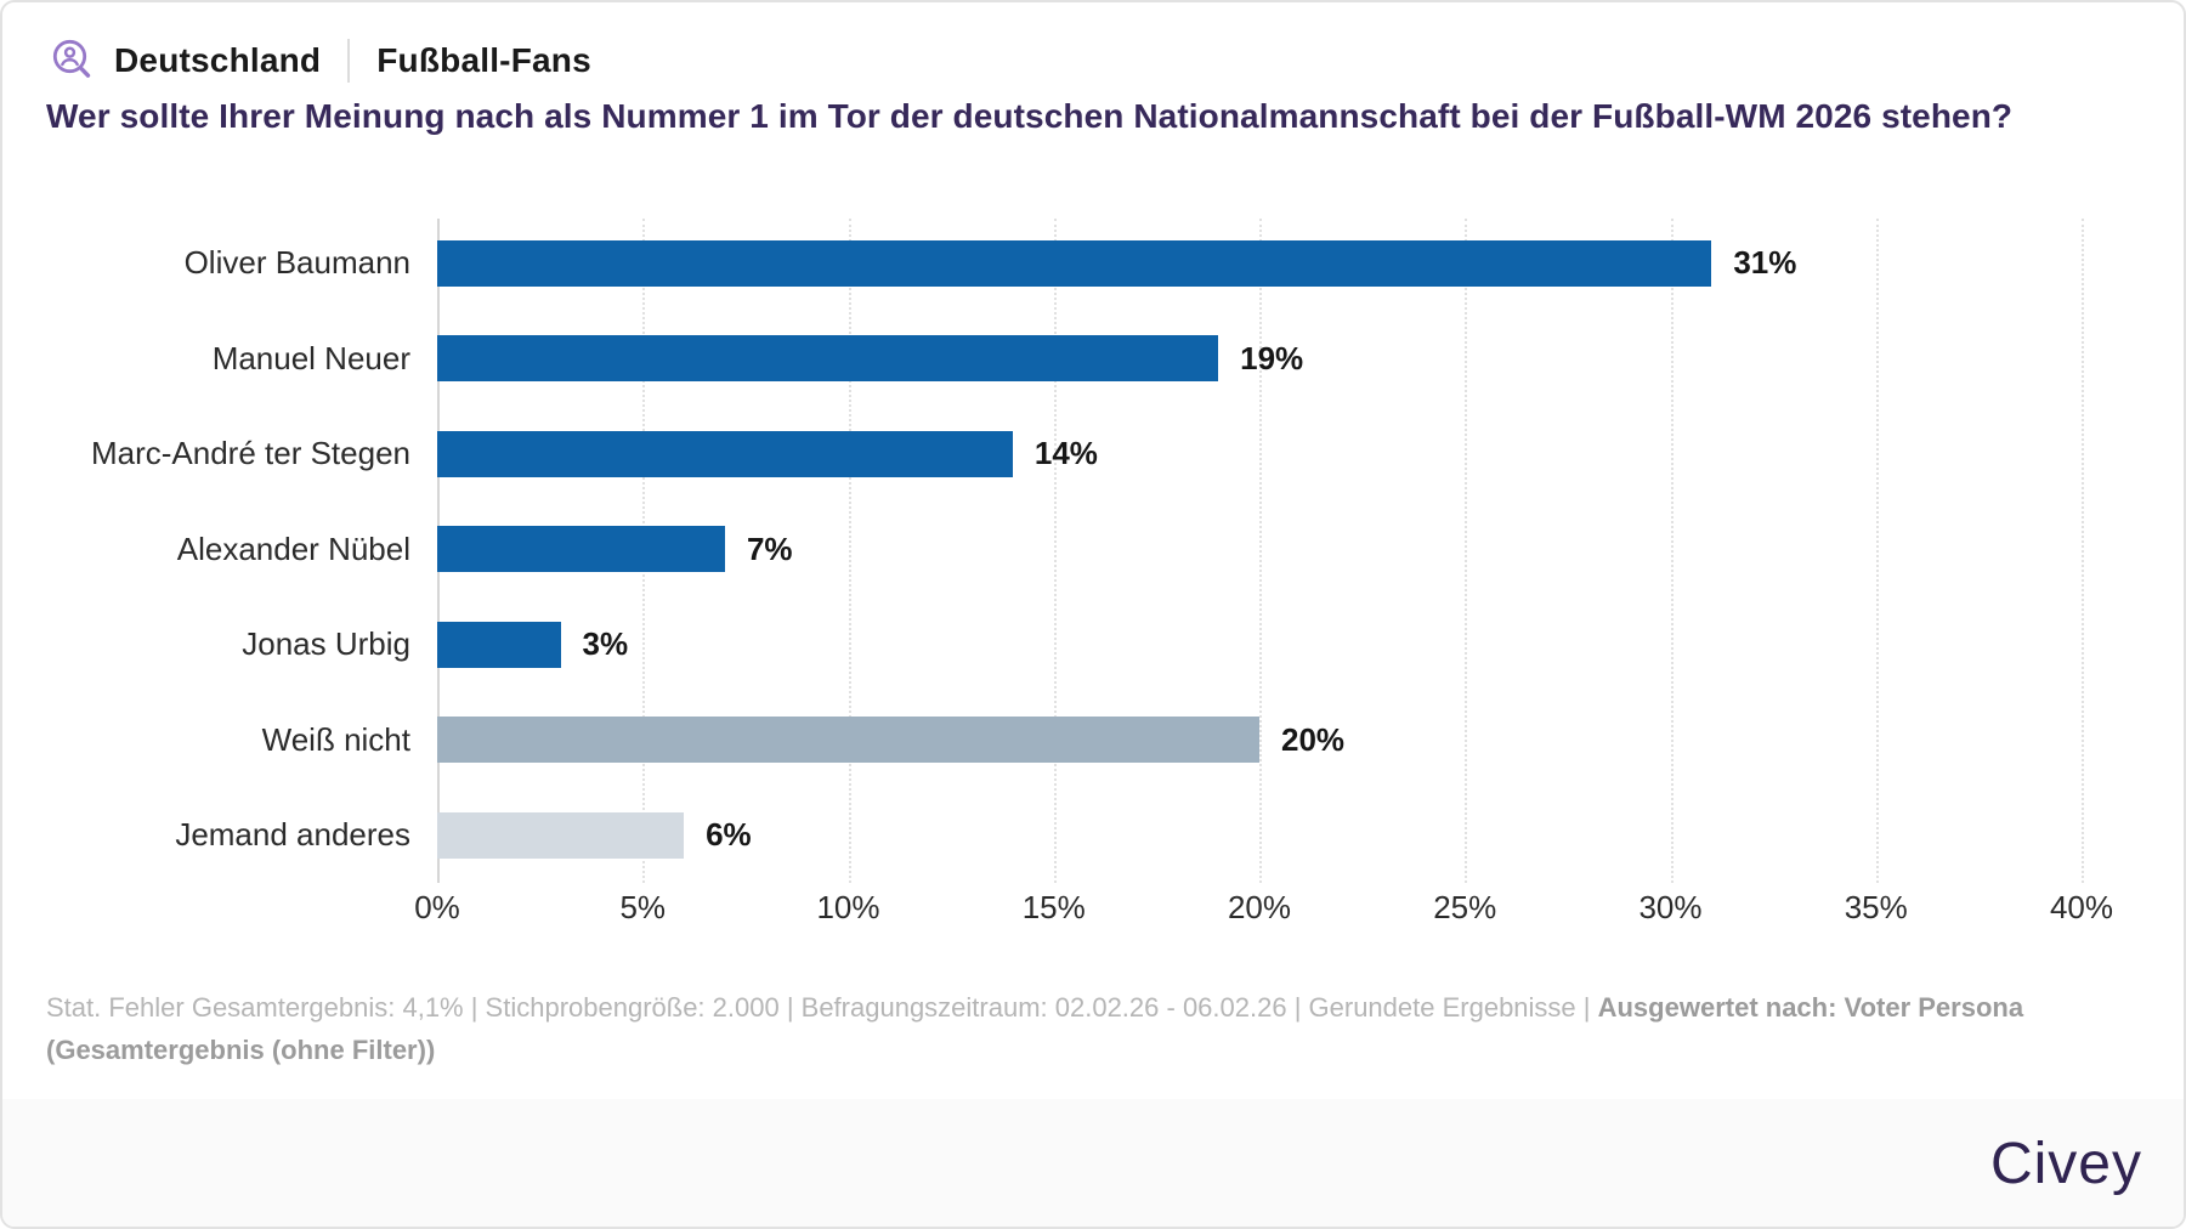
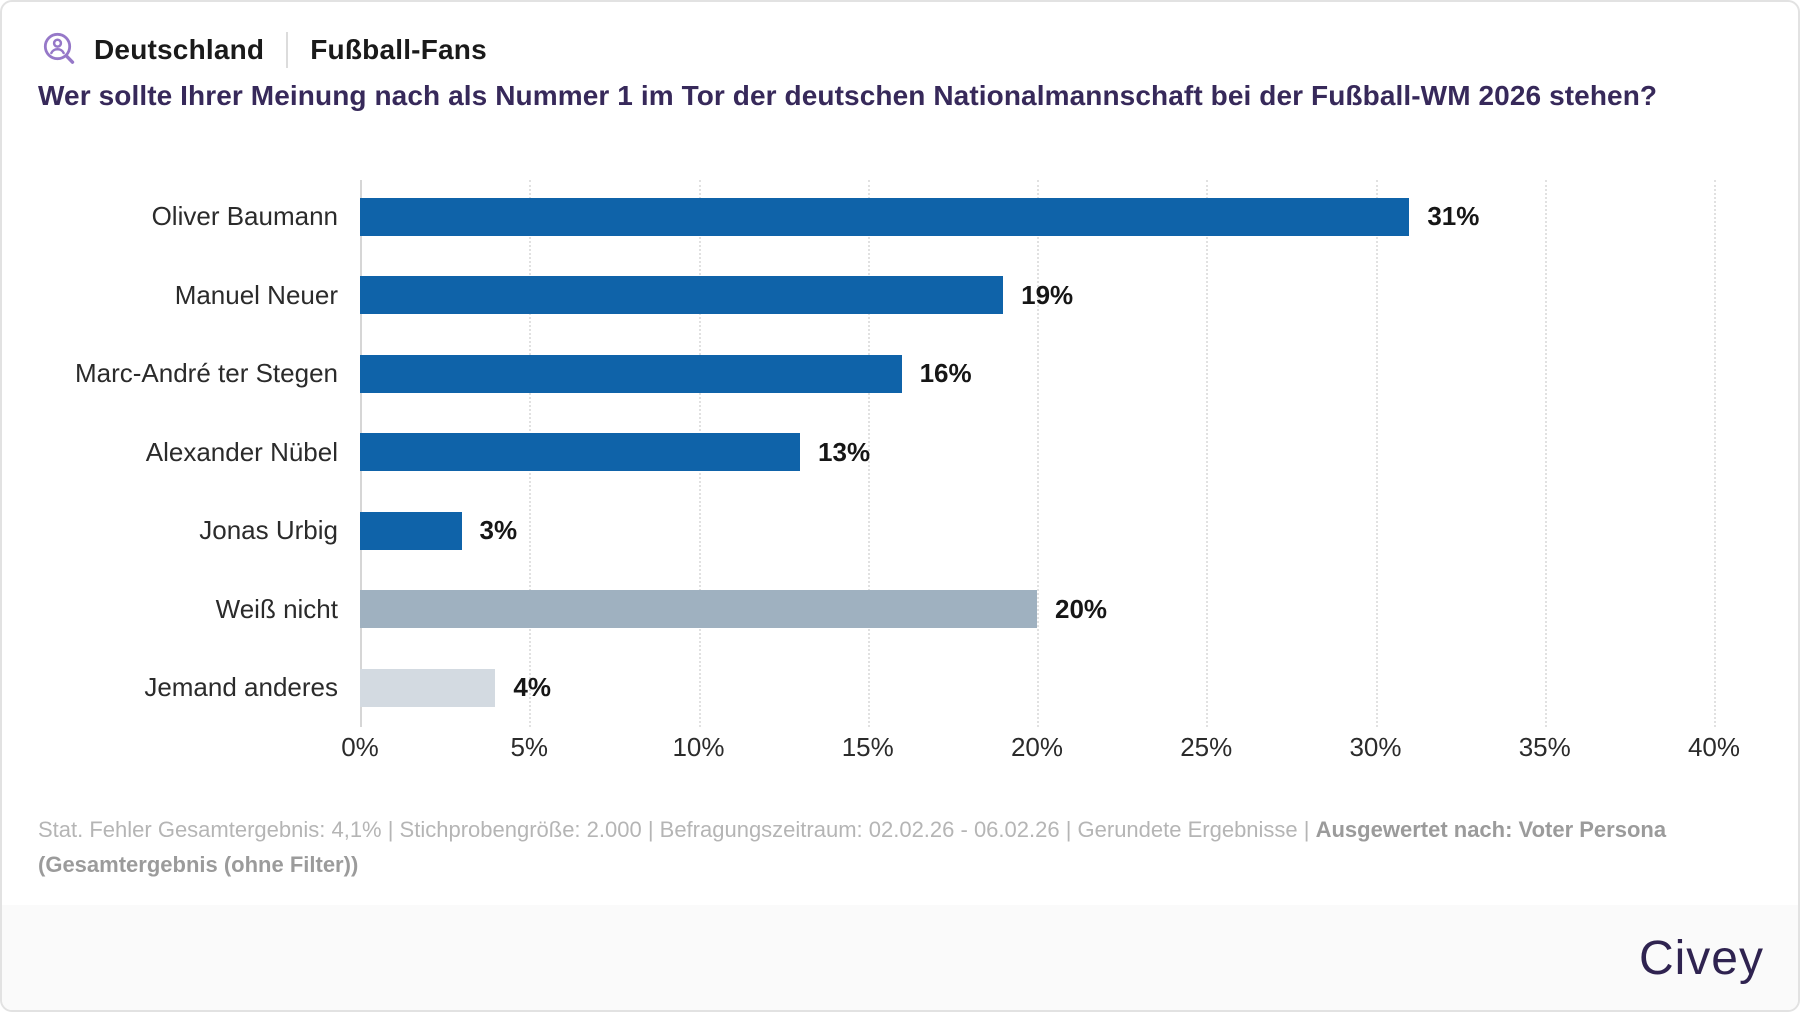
Marc-André ter Stegen: 14% -> 16%
Alexander Nübel: 7% -> 13%
Jemand anderes: 6% -> 4%
